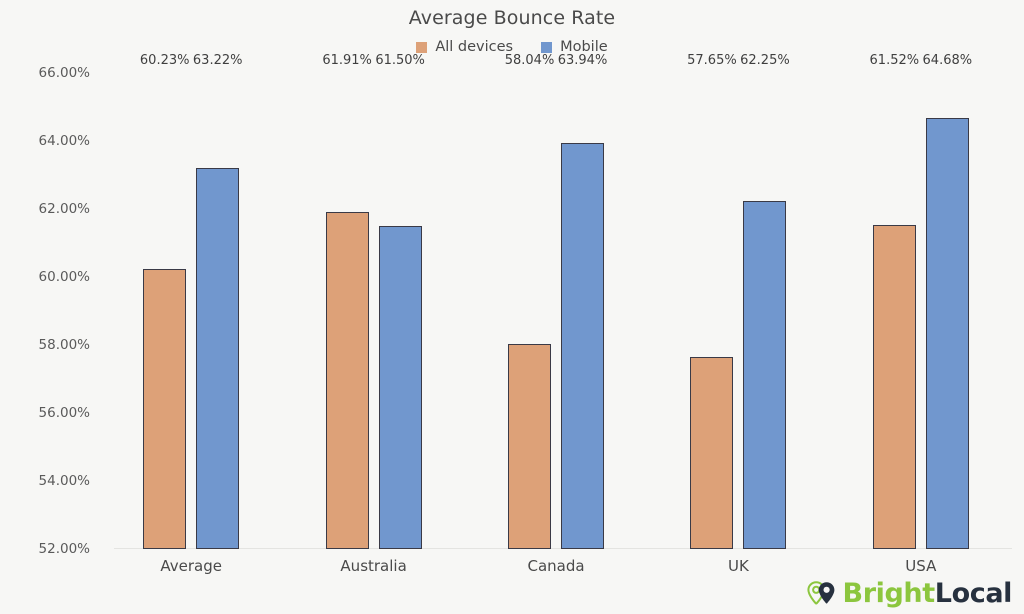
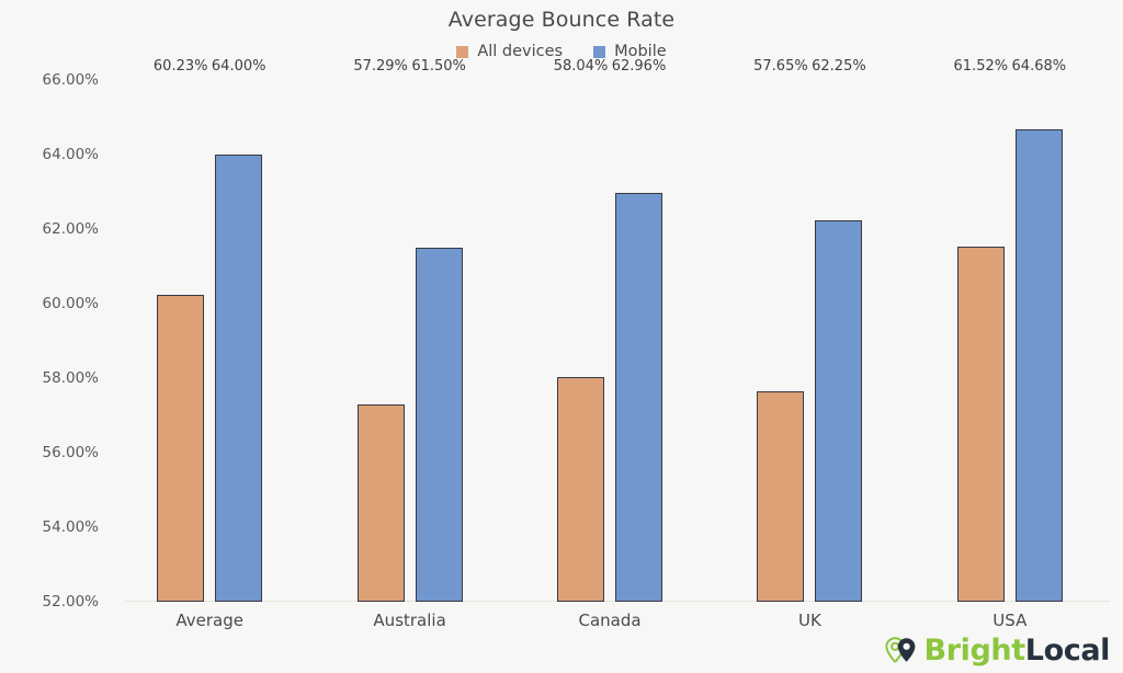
Mobile/Average: 63.22% -> 64.00%
All devices/Australia: 61.91% -> 57.29%
Mobile/Canada: 63.94% -> 62.96%
